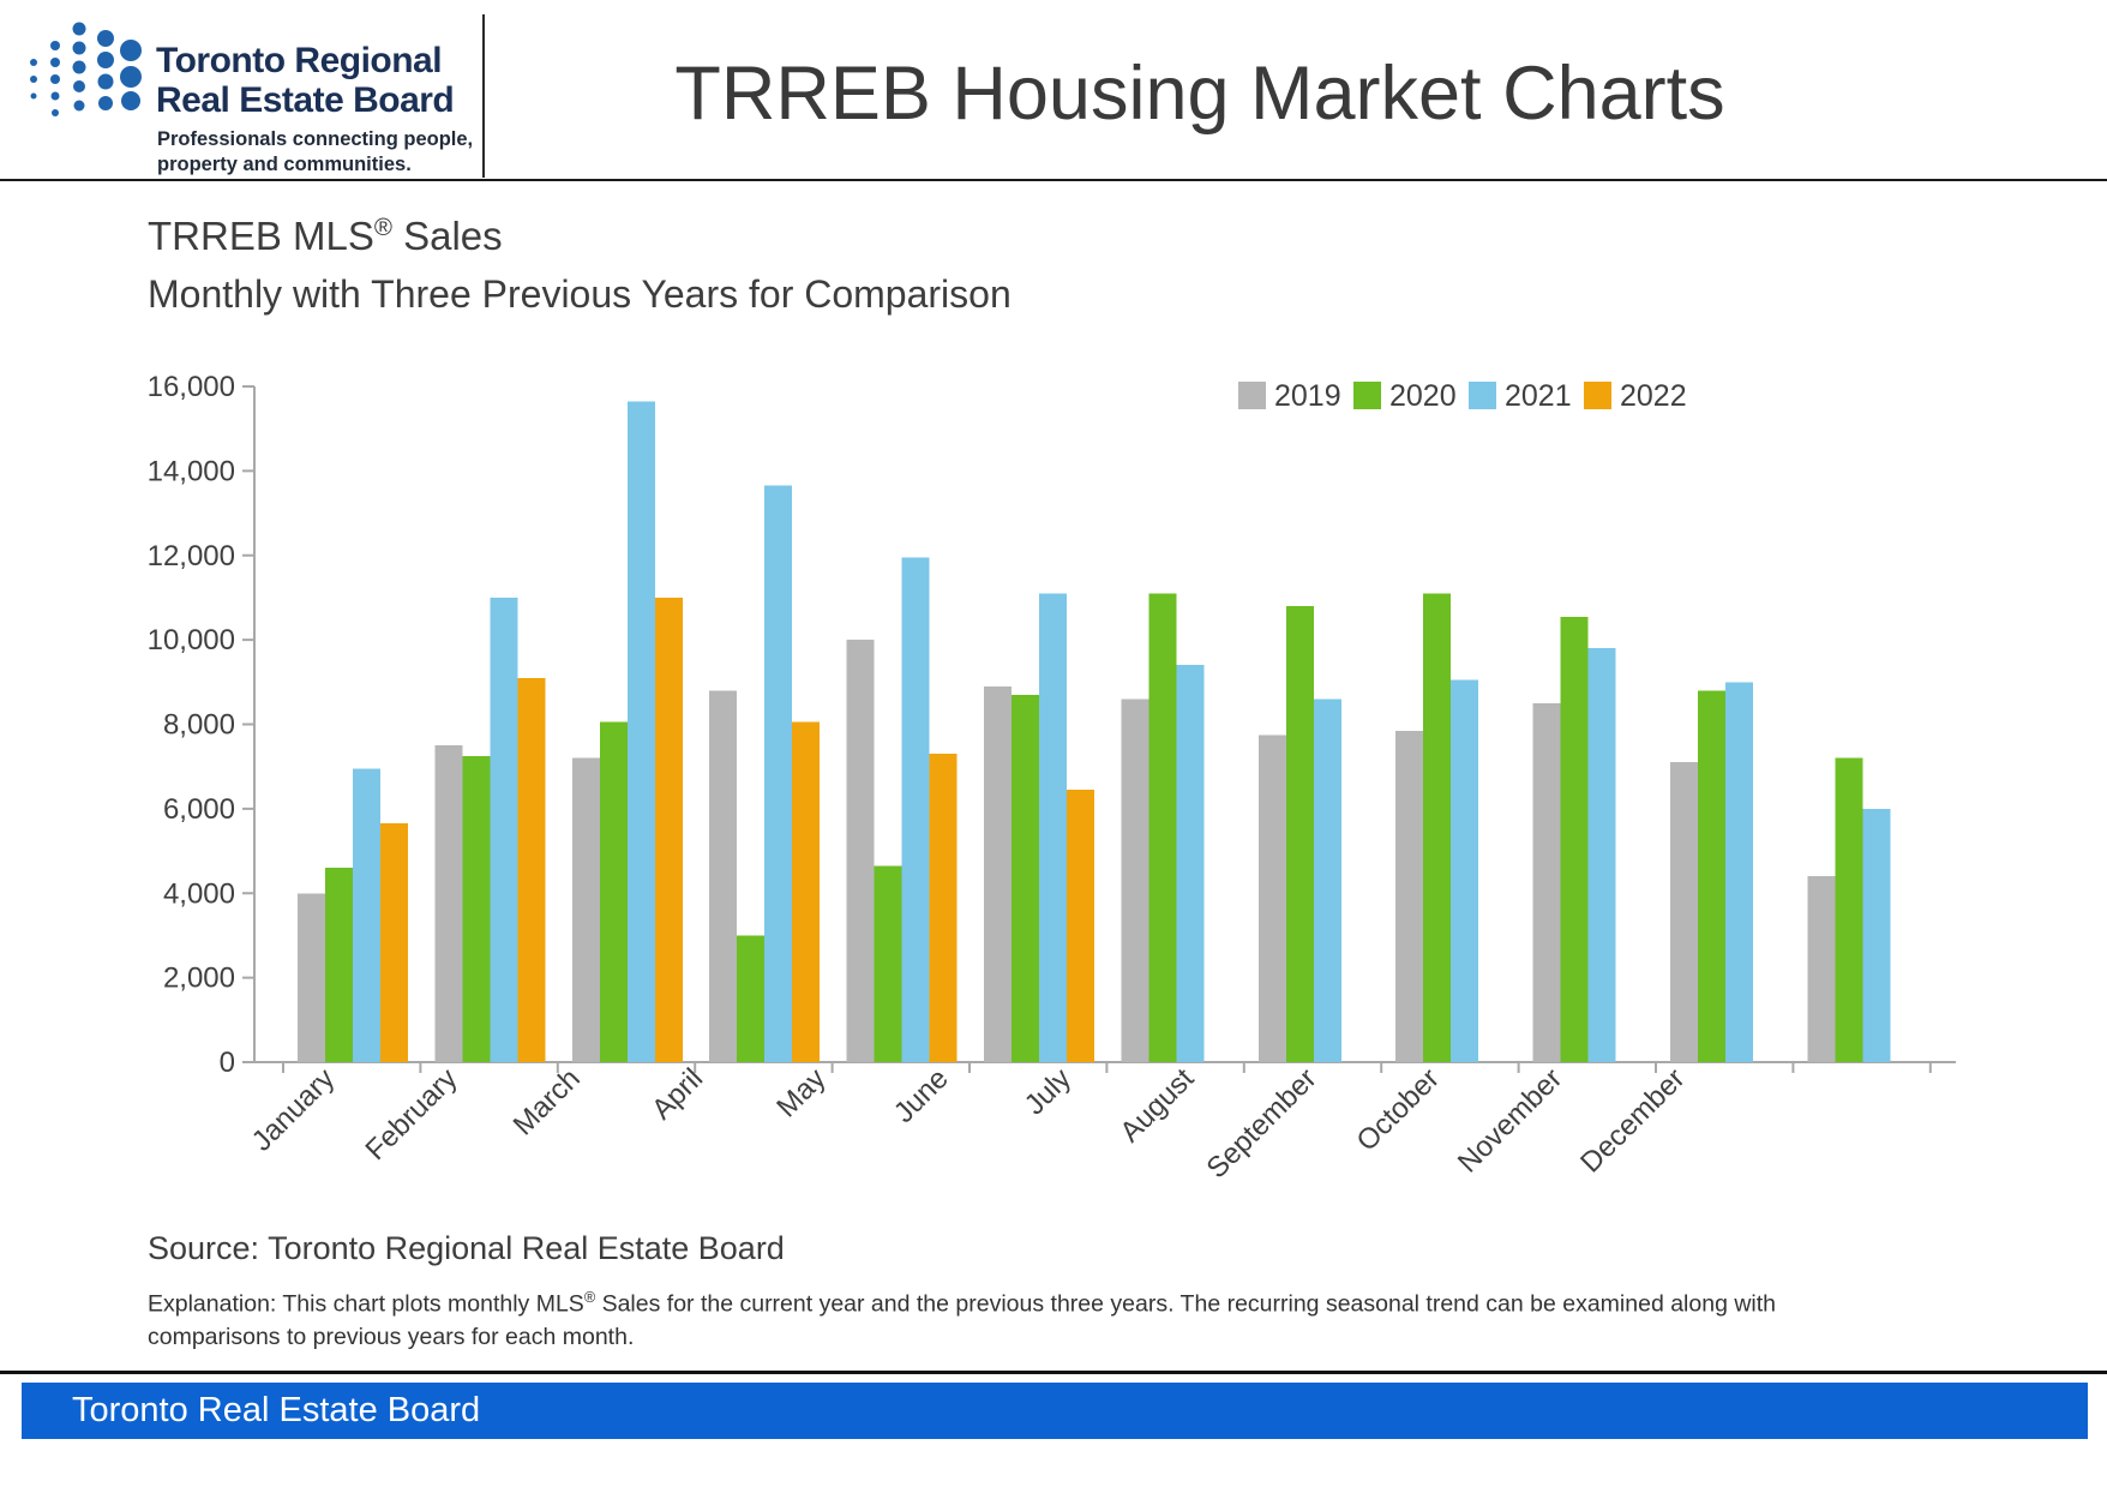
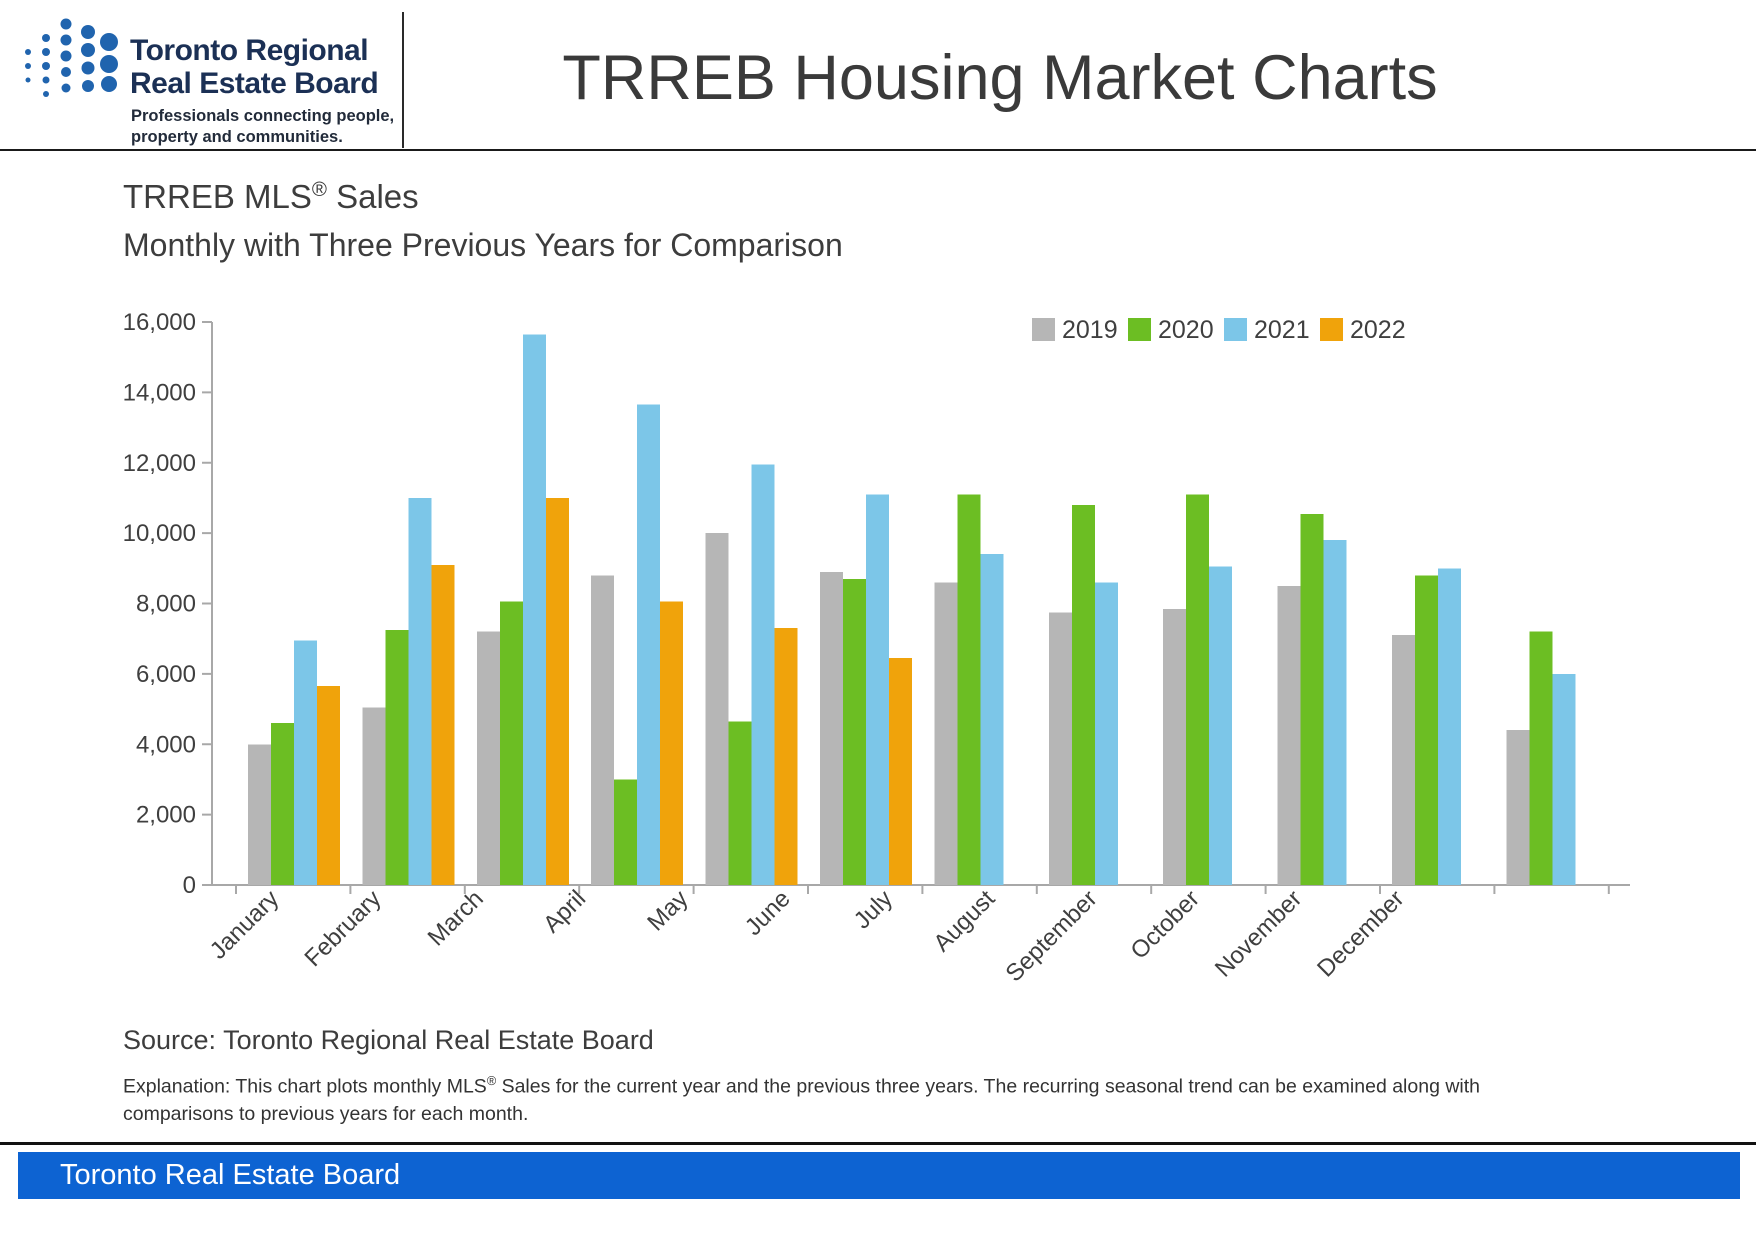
2019/February: 7500 -> 5000
